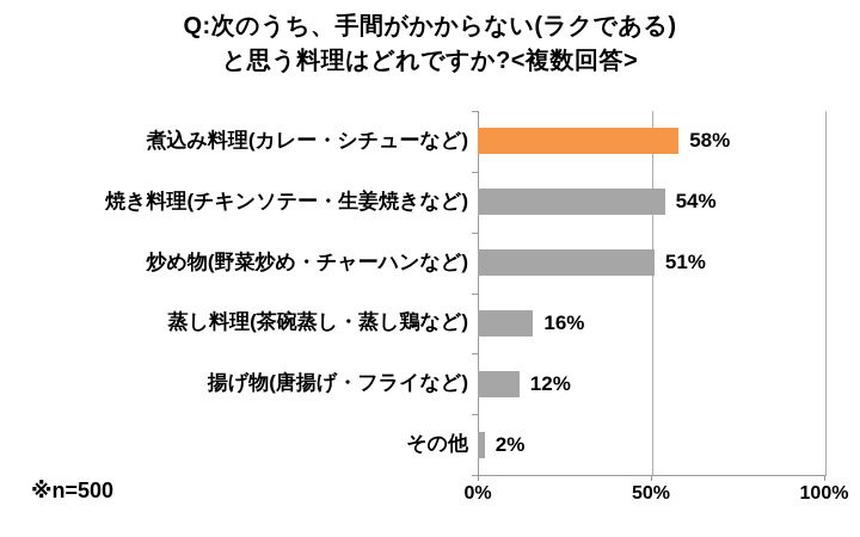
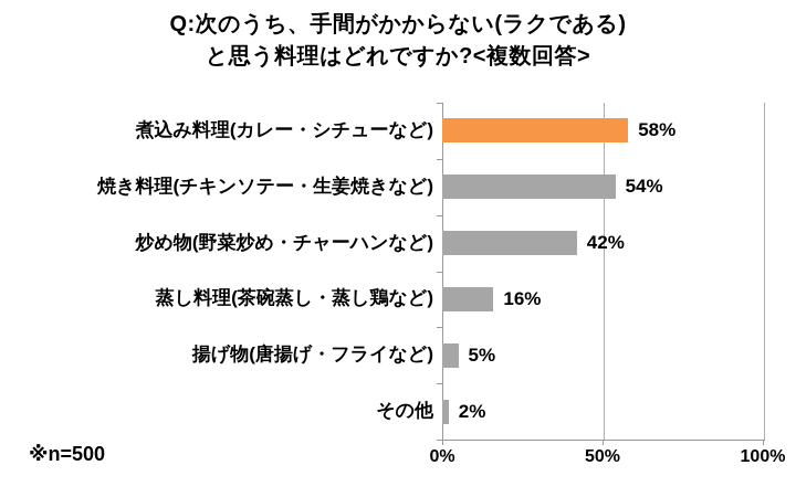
炒め物(野菜炒め・チャーハンなど): 51% -> 42%
揚げ物(唐揚げ・フライなど): 12% -> 5%
